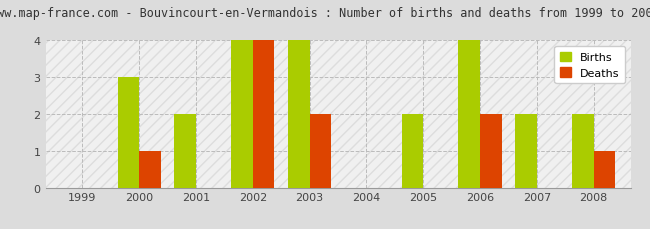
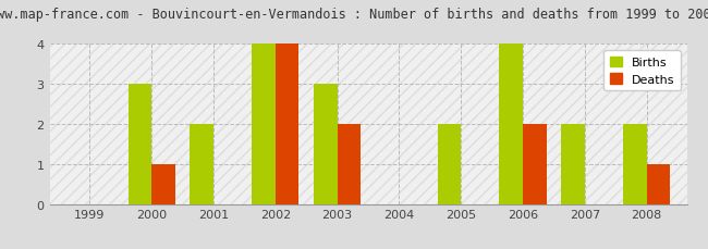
Births/2003: 4 -> 3
